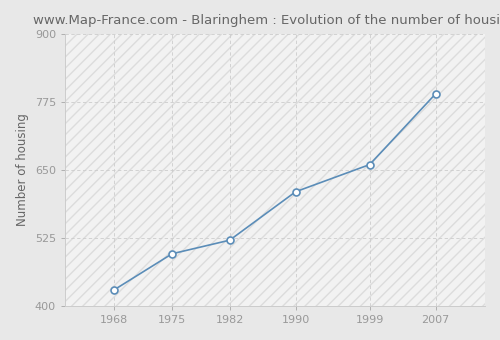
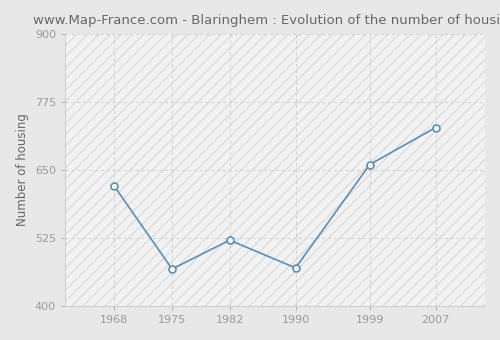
1968: 430 -> 620
1975: 496 -> 468
1990: 610 -> 470
2007: 790 -> 728
